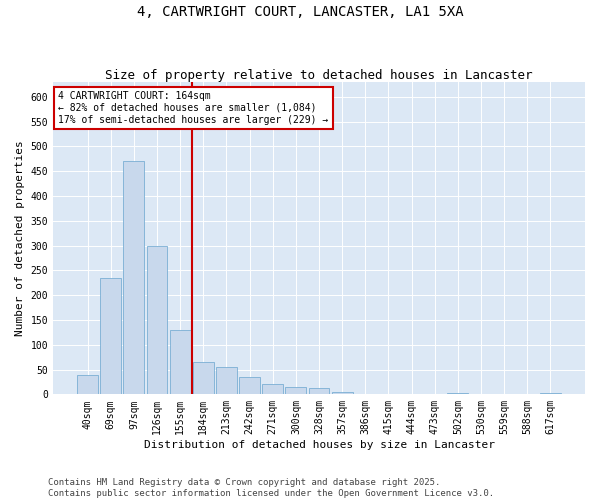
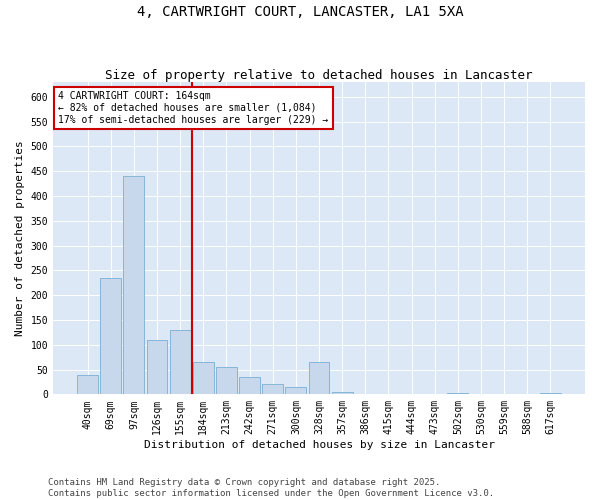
97sqm: 470 -> 440
126sqm: 300 -> 110
328sqm: 13 -> 65
